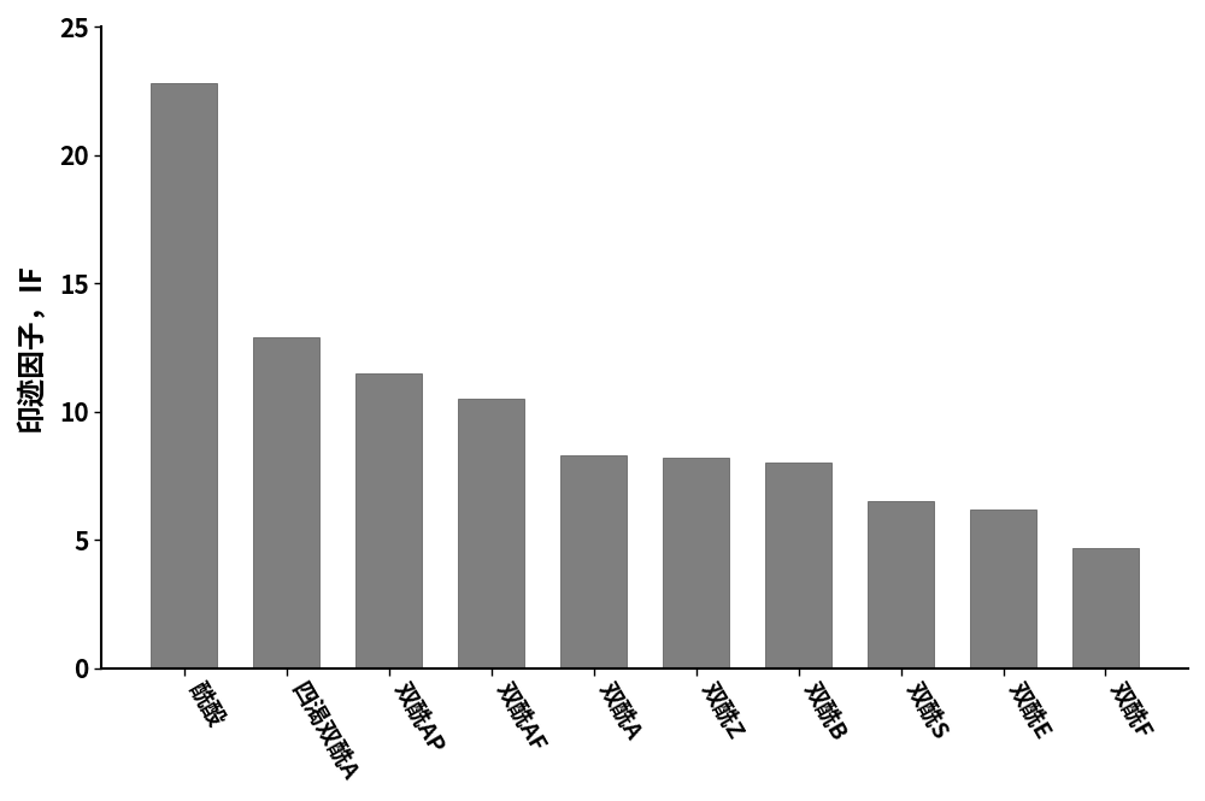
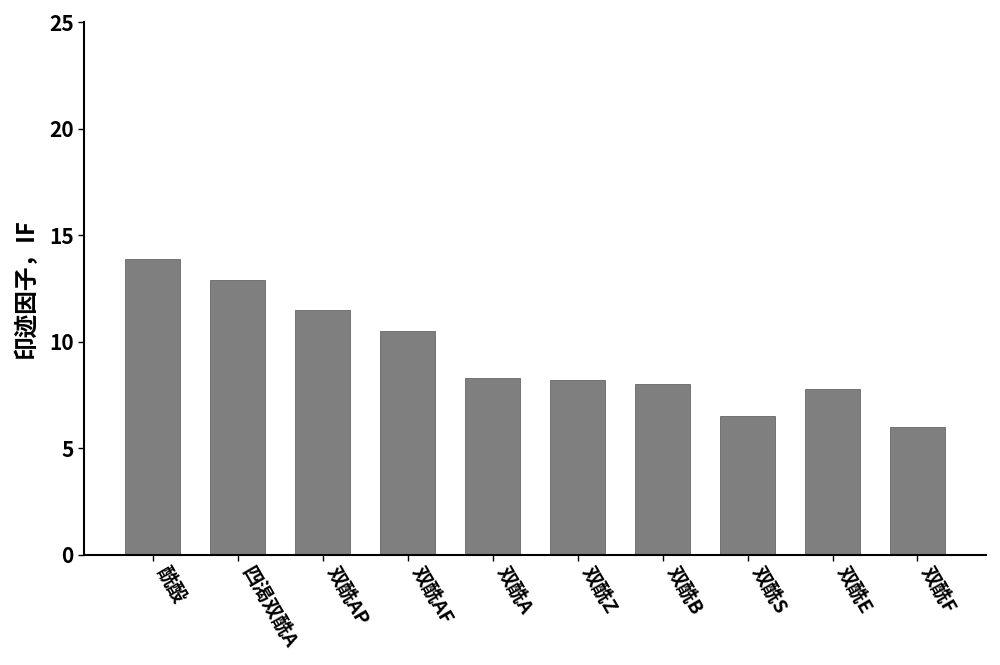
酰酘: 22.8 -> 13.9
双酰E: 6.2 -> 7.8
双酰F: 4.7 -> 6.0
